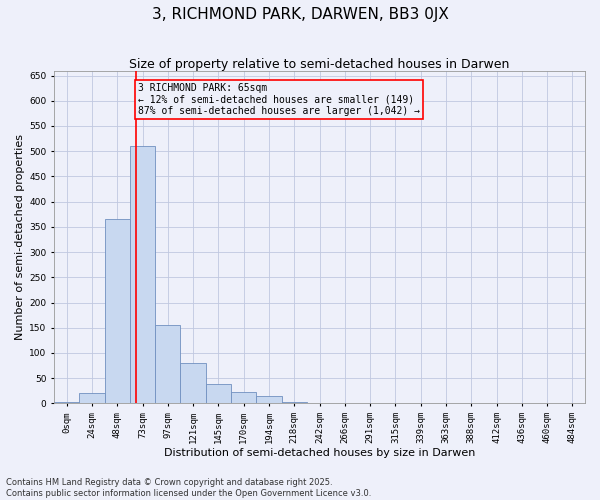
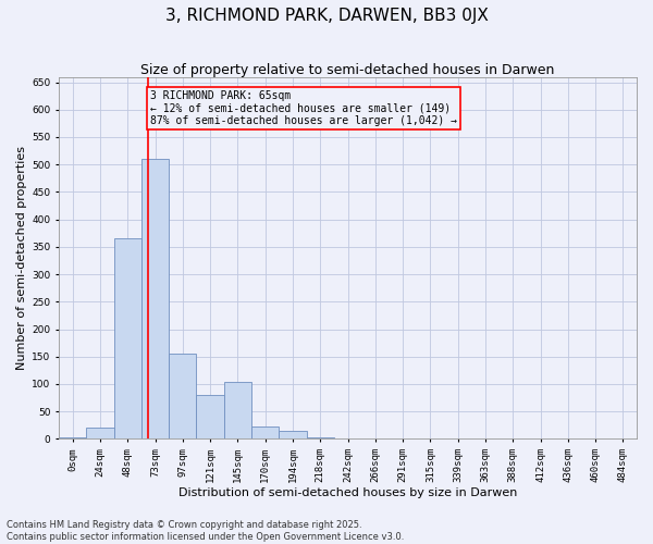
145sqm: 38 -> 104
